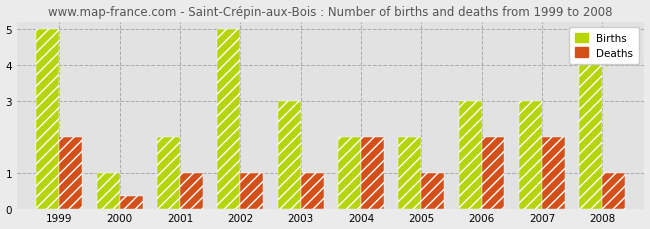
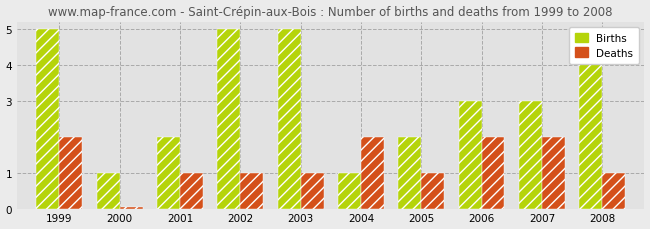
Deaths/2000: 0.35 -> 0.05
Births/2003: 3 -> 5
Births/2004: 2 -> 1
